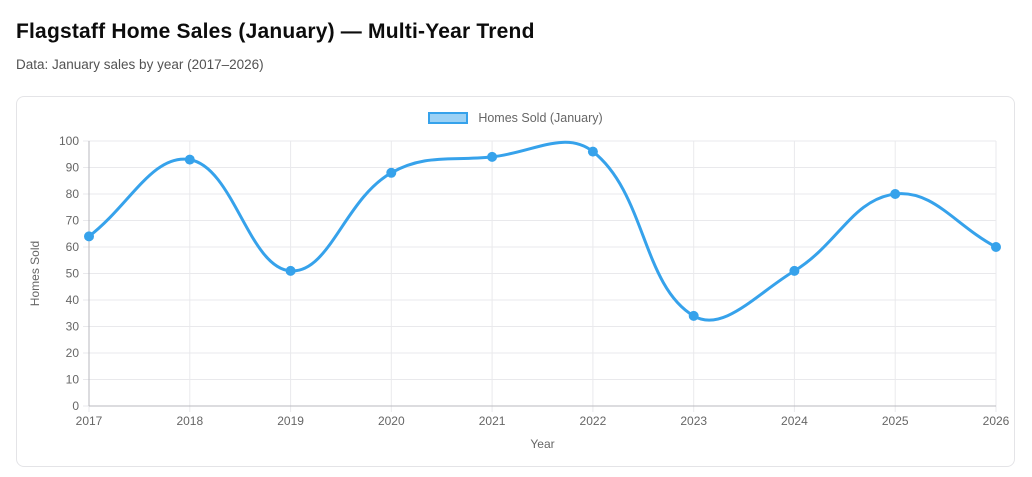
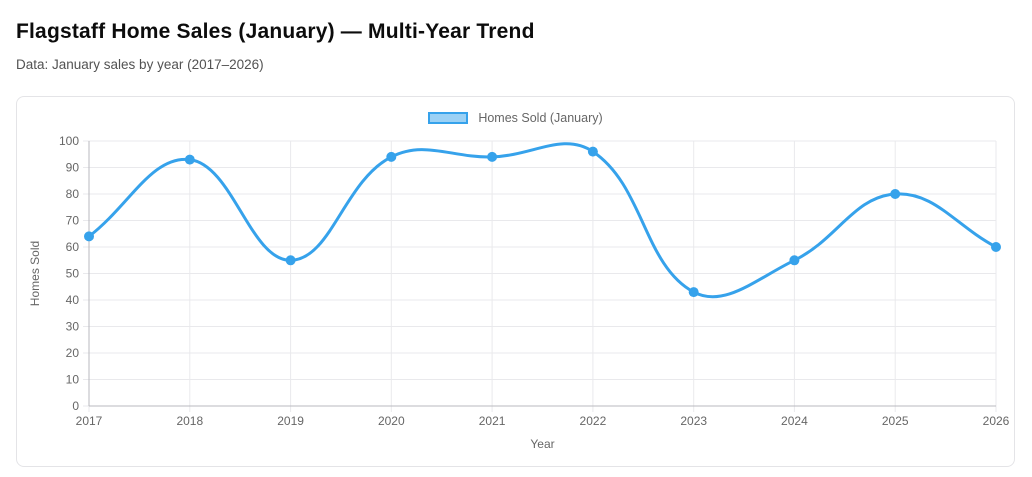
2019: 51 -> 55
2020: 88 -> 94
2023: 34 -> 43
2024: 51 -> 55
